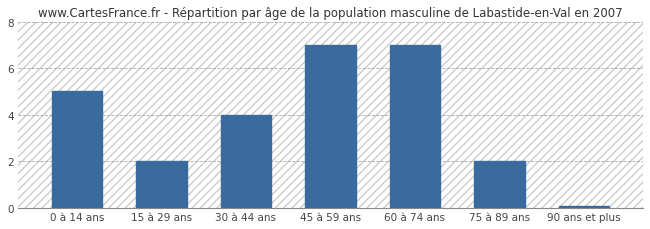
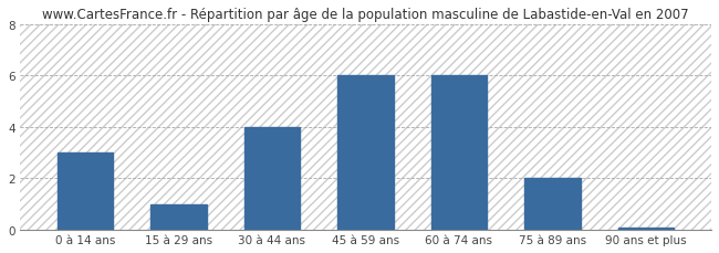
0 à 14 ans: 5.00 -> 3.00
15 à 29 ans: 2.00 -> 1.00
45 à 59 ans: 7.00 -> 6.00
60 à 74 ans: 7.00 -> 6.00
